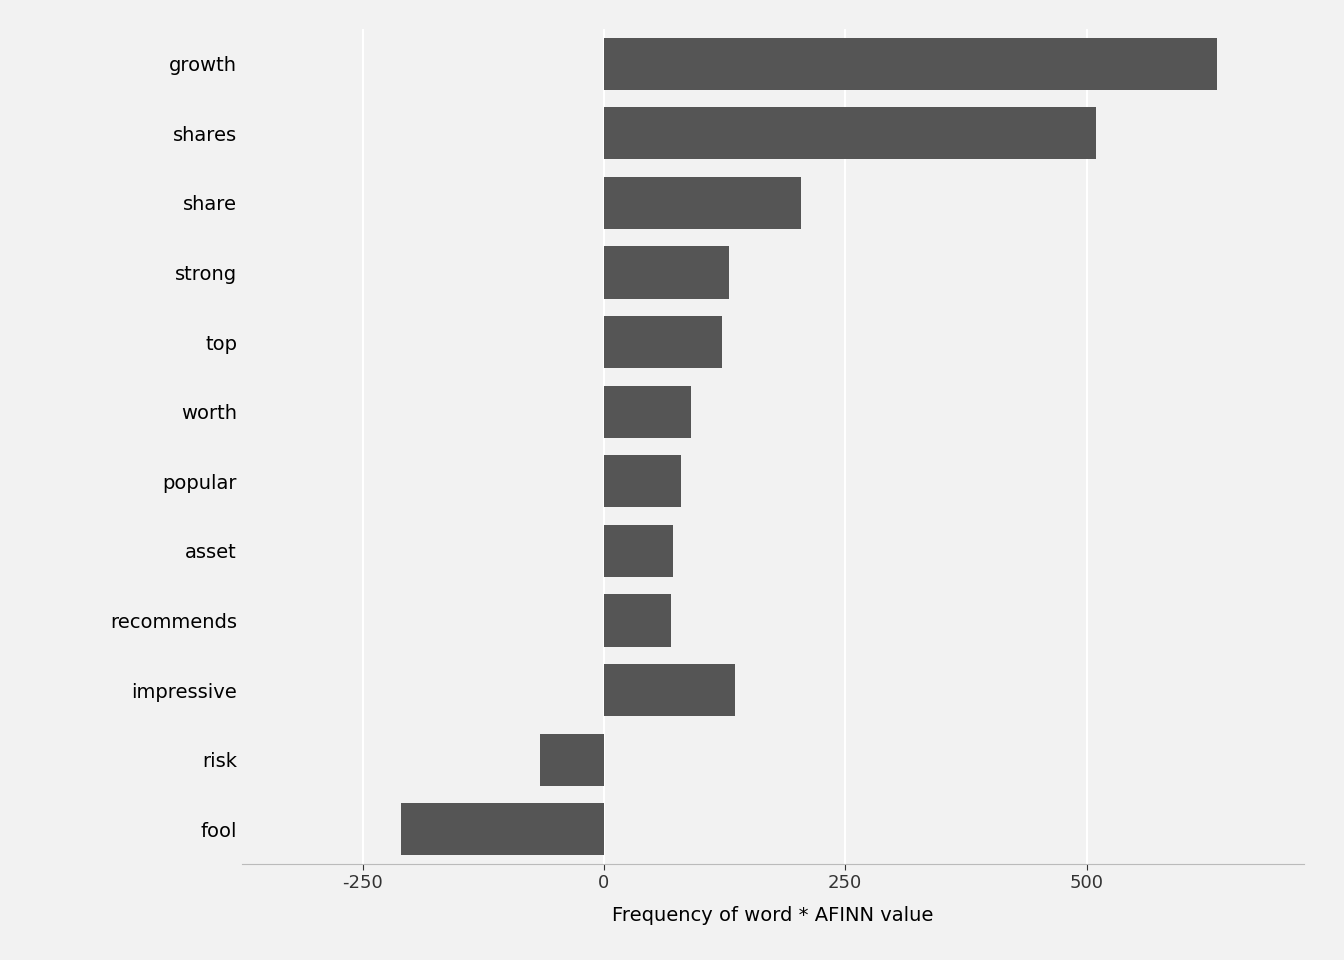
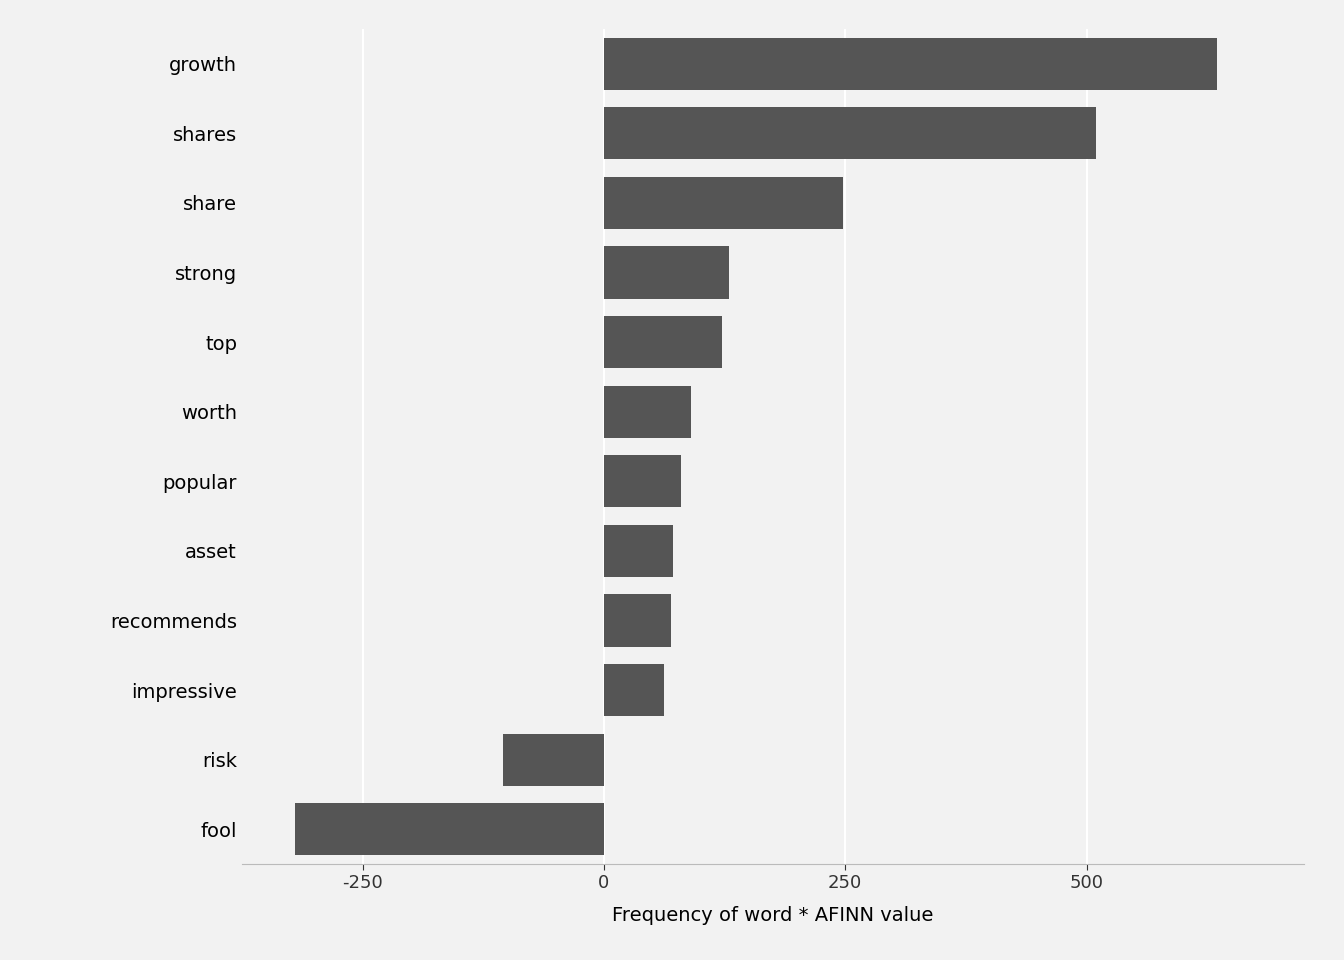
share: 204 -> 248
impressive: 136 -> 62
risk: -66 -> -105
fool: -210 -> -320
